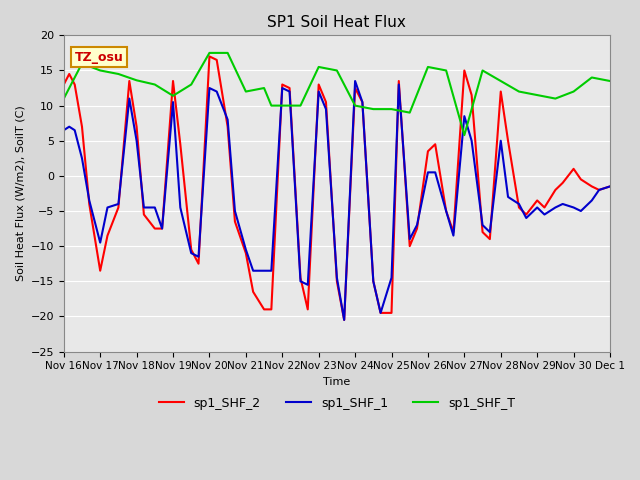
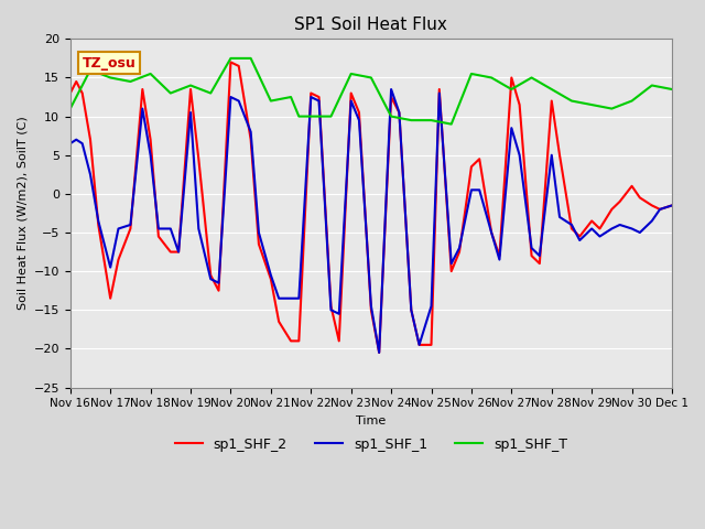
sp1_SHF_T/Nov 18: 13.6 -> 15.5
sp1_SHF_T/Nov 19: 11.4 -> 14.0
sp1_SHF_T/Nov 27: 5.8 -> 13.5
